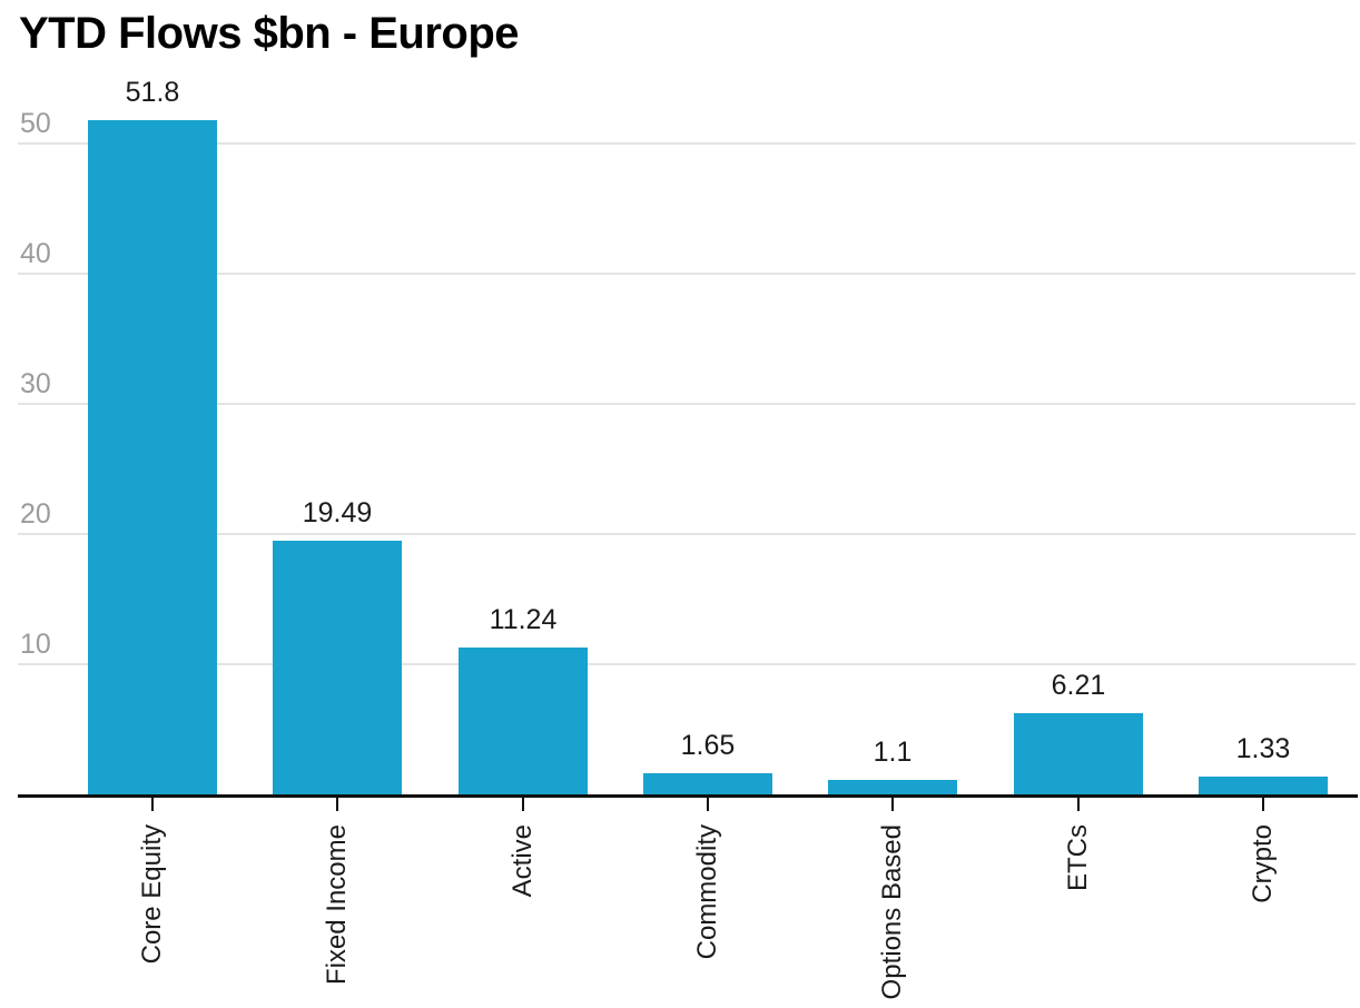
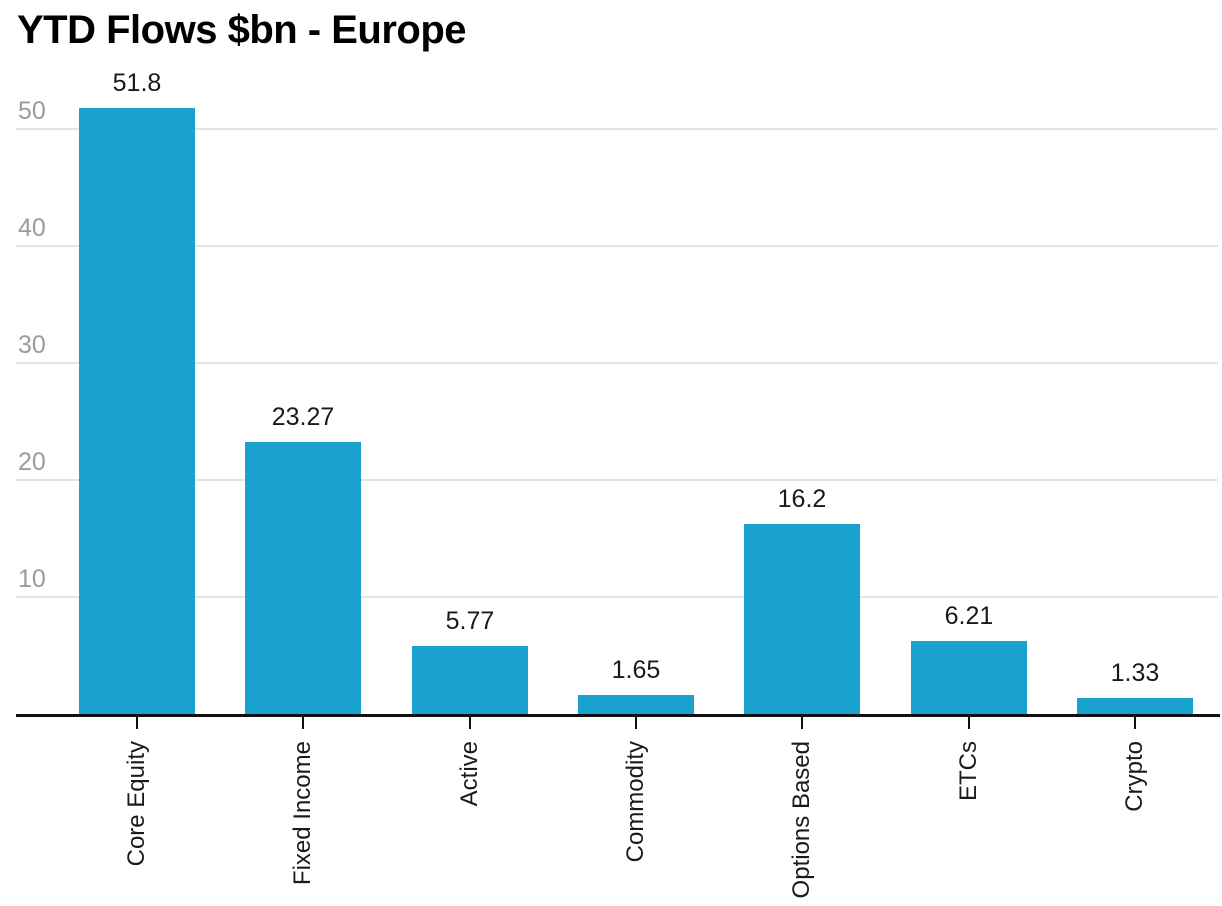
Fixed Income: 19.49 -> 23.27
Active: 11.24 -> 5.77
Options Based: 1.1 -> 16.2
